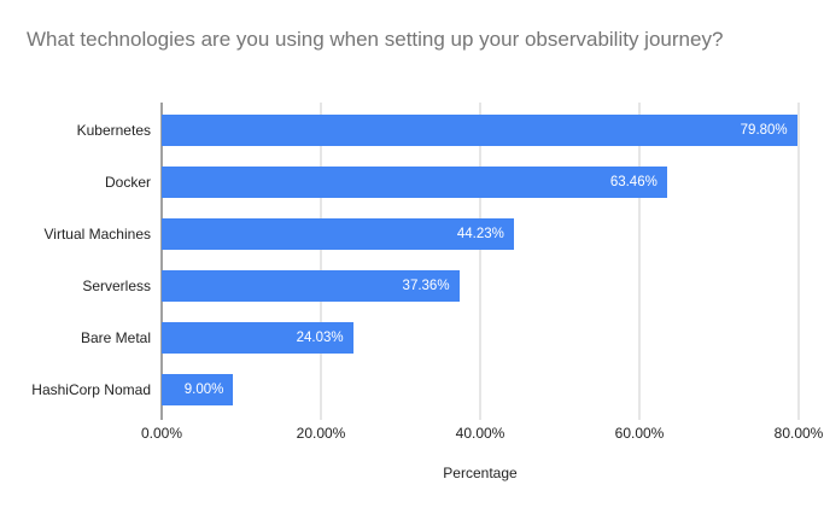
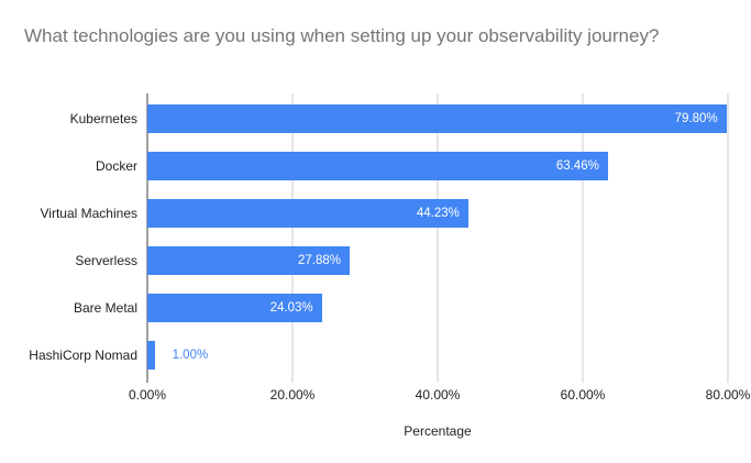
Serverless: 37.36% -> 27.88%
HashiCorp Nomad: 9.00% -> 1.00%
